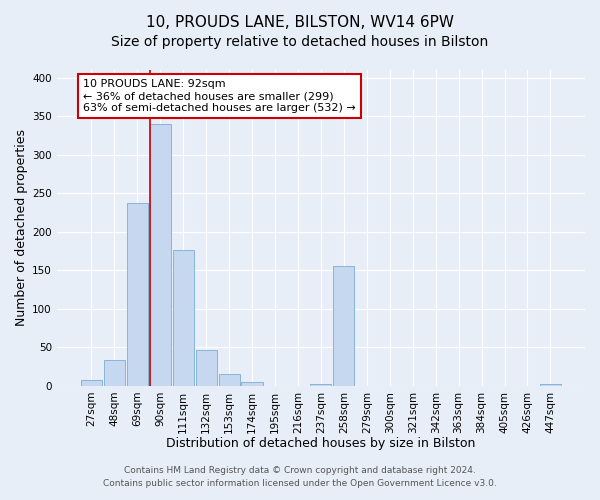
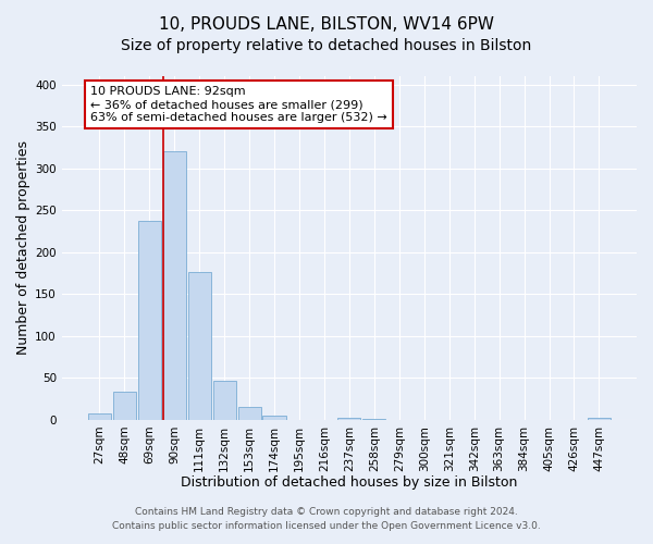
90sqm: 340 -> 320
258sqm: 156 -> 1
